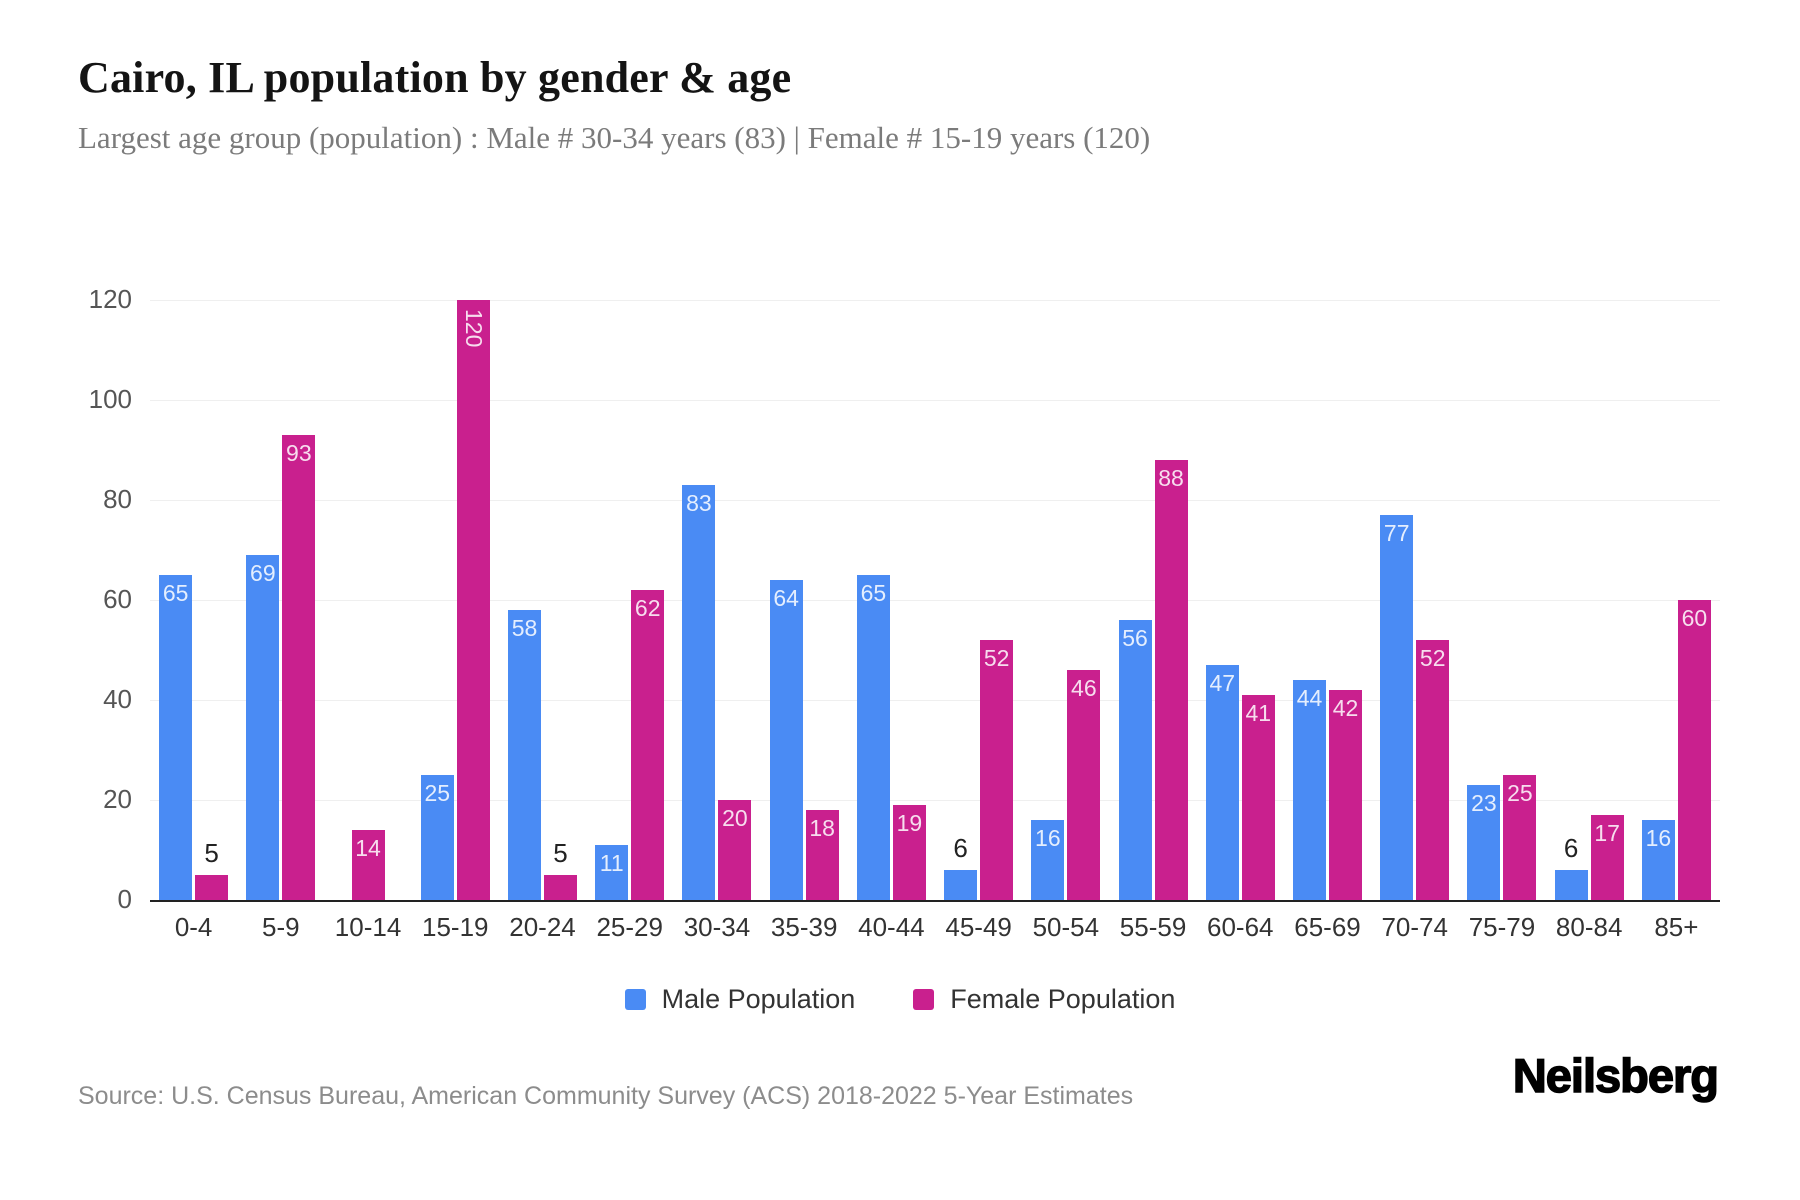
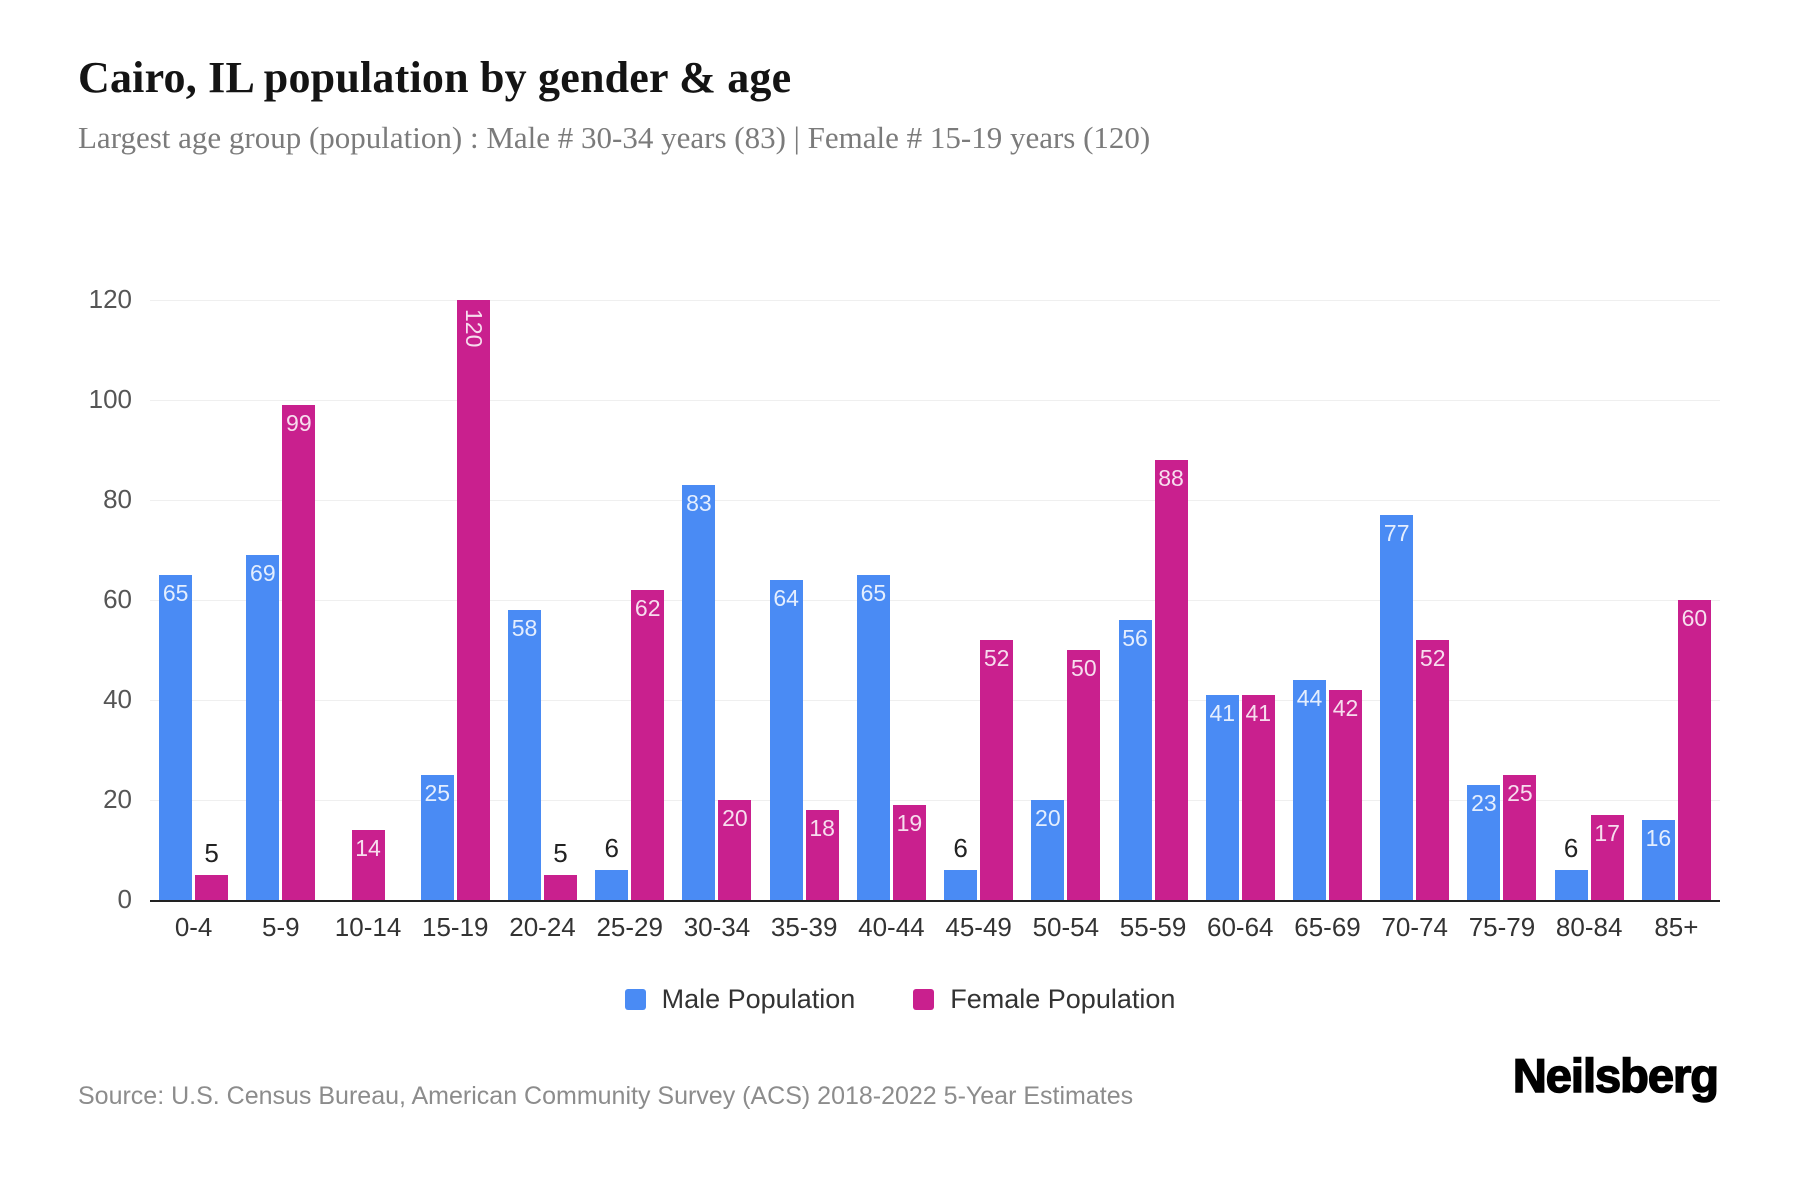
Female Population/5-9: 93 -> 99
Male Population/25-29: 11 -> 6
Male Population/50-54: 16 -> 20
Female Population/50-54: 46 -> 50
Male Population/60-64: 47 -> 41
